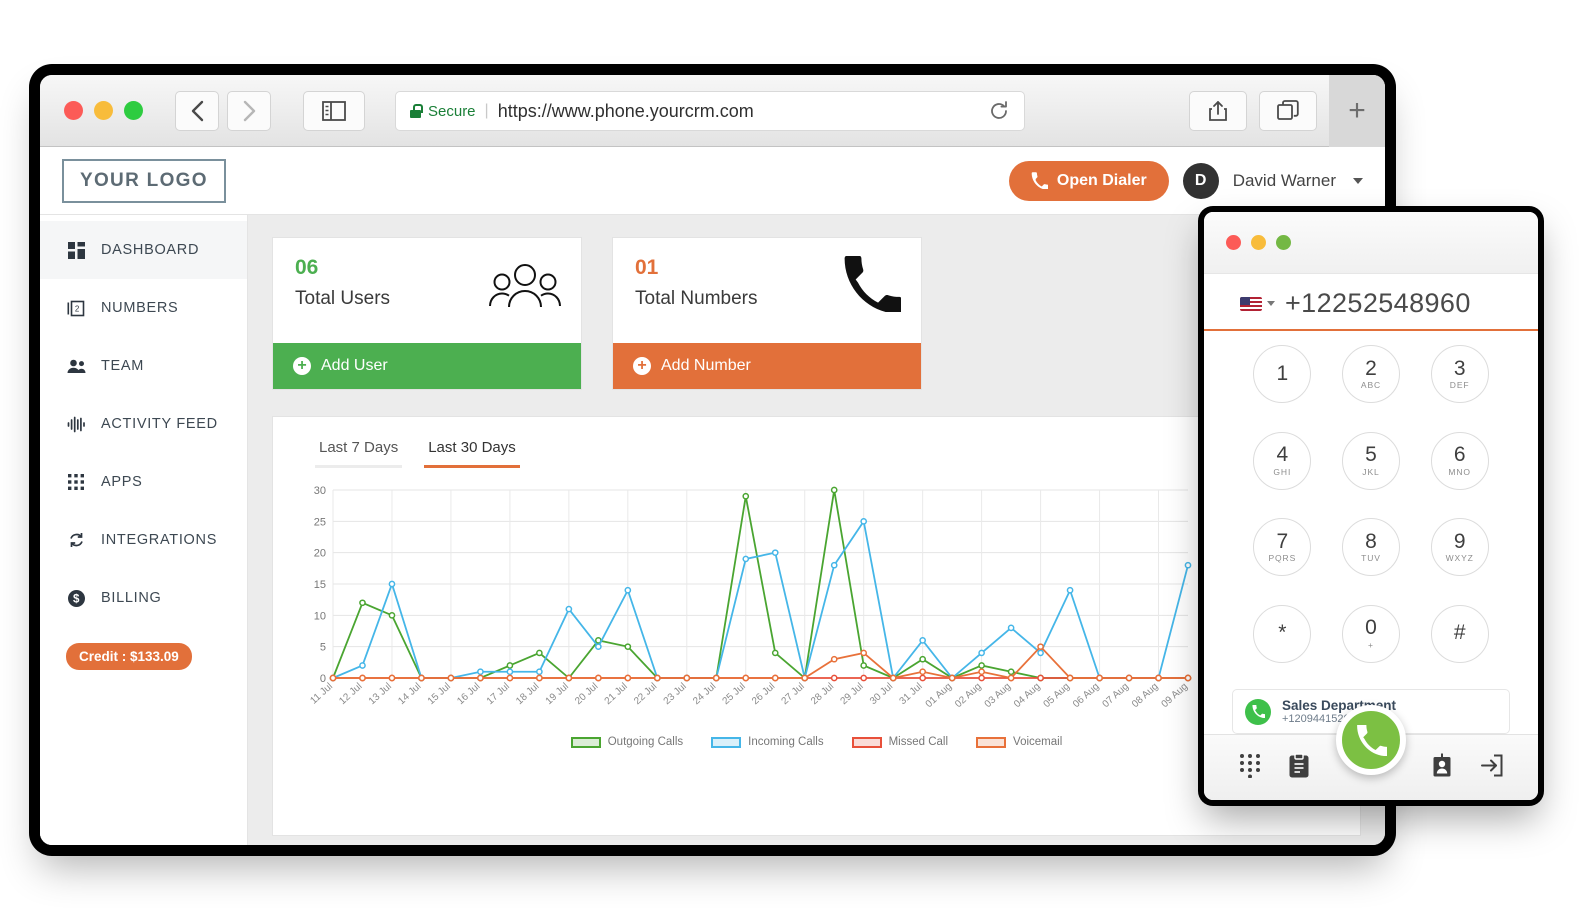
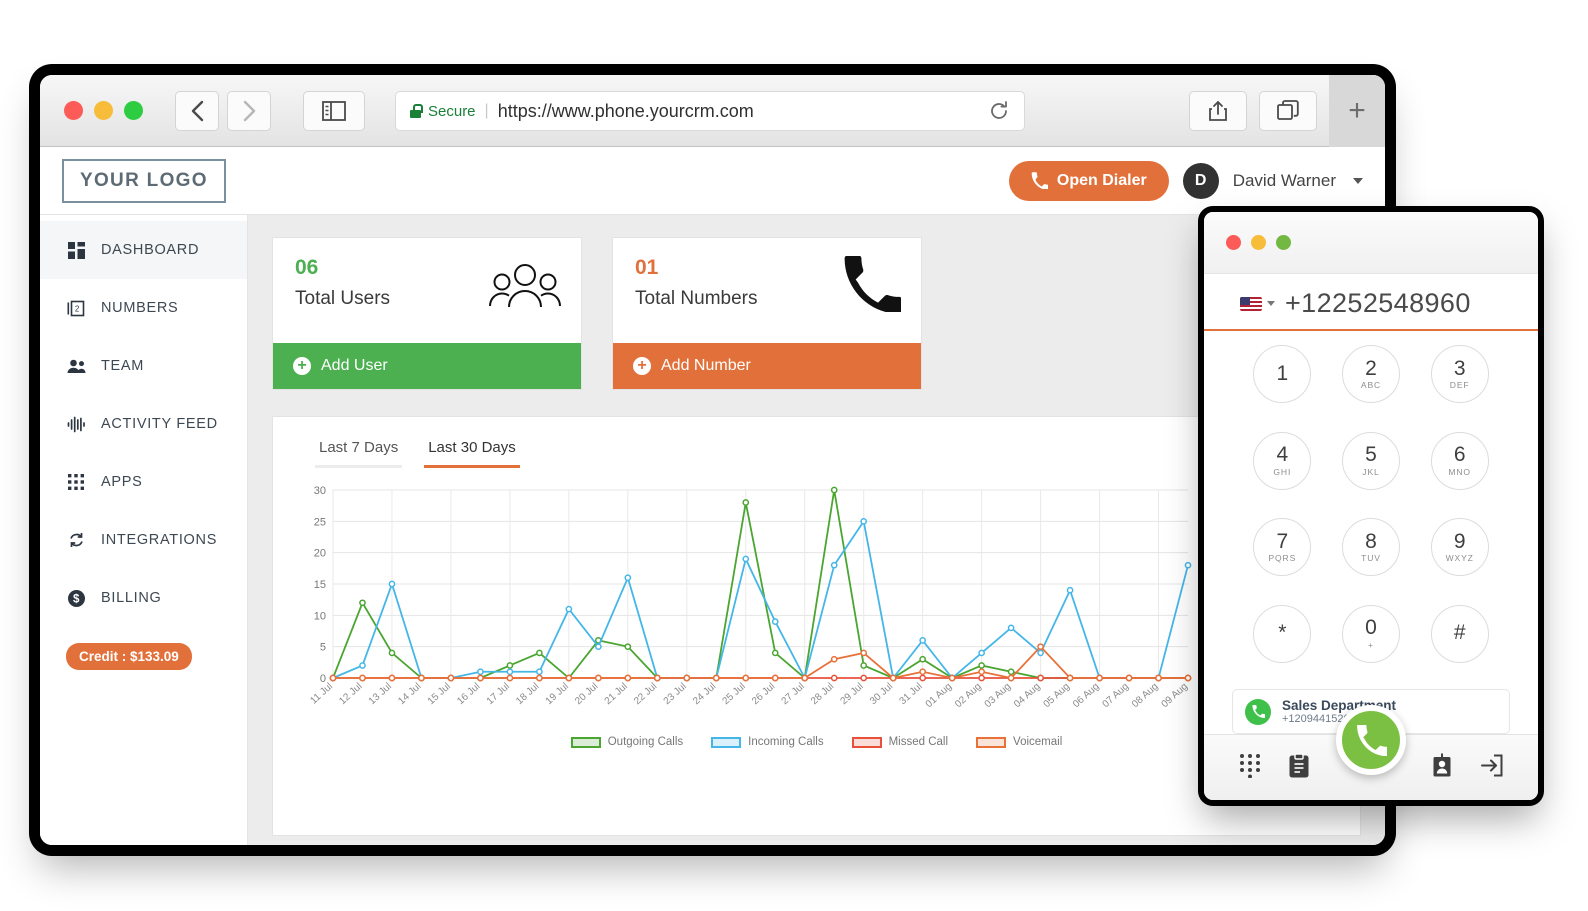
Outgoing Calls/13 Jul: 10 -> 4
Incoming Calls/21 Jul: 14 -> 16
Outgoing Calls/25 Jul: 29 -> 28
Incoming Calls/26 Jul: 20 -> 9
